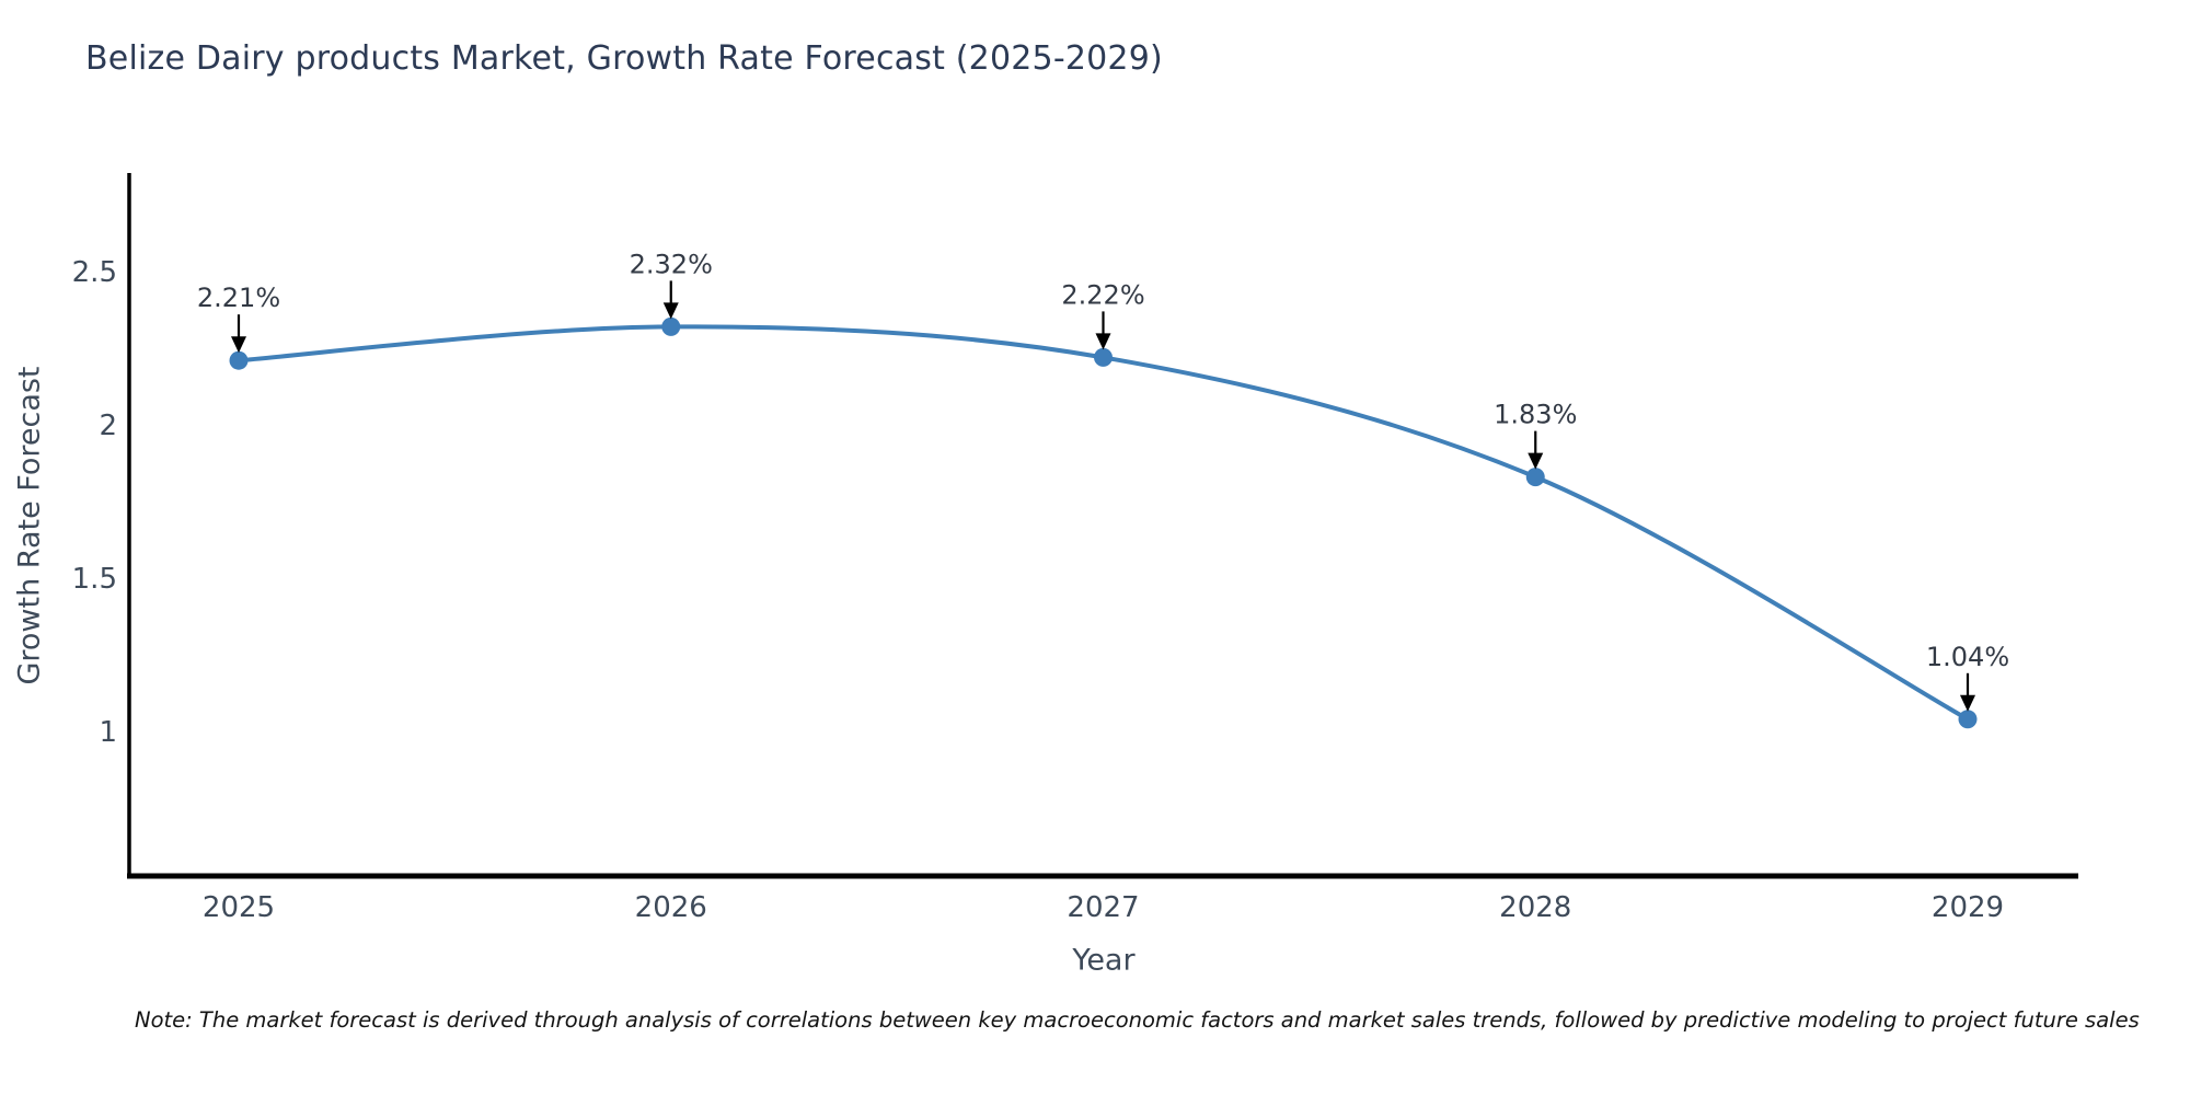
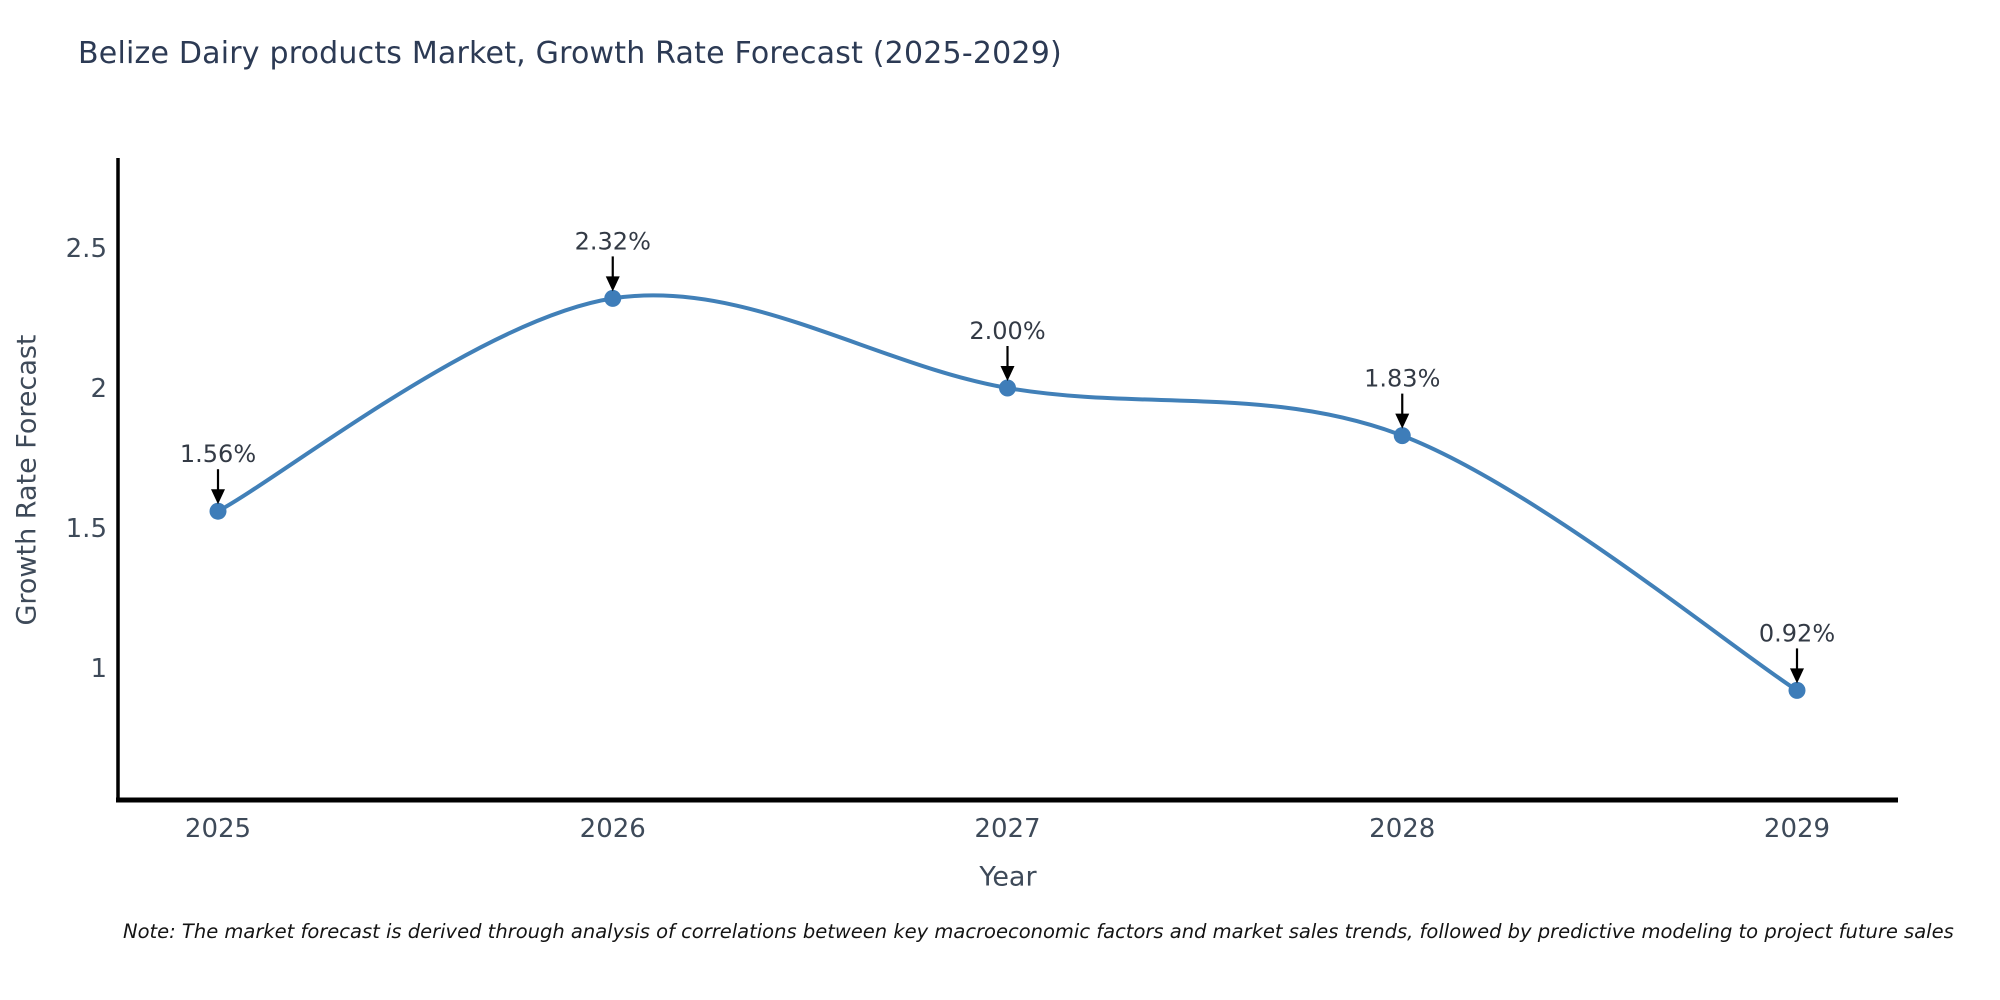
2025: 2.21% -> 1.56%
2027: 2.22% -> 2.00%
2029: 1.04% -> 0.92%
